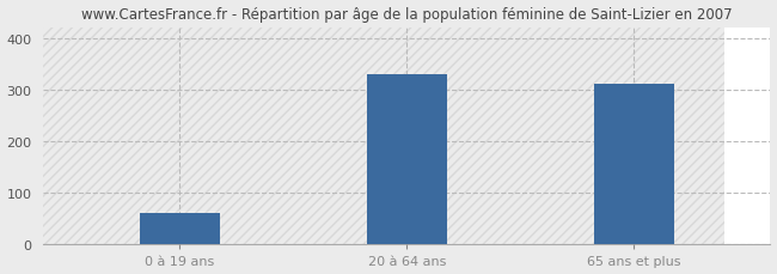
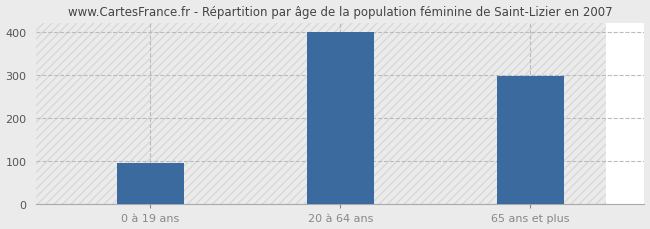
0 à 19 ans: 60 -> 95
20 à 64 ans: 330 -> 400
65 ans et plus: 310 -> 297
